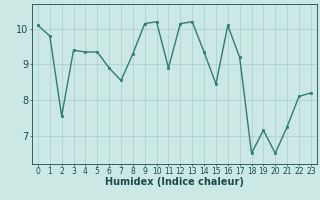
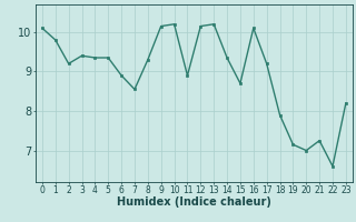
2: 7.55 -> 9.20
15: 8.45 -> 8.70
18: 6.50 -> 7.90
20: 6.50 -> 7.00
22: 8.10 -> 6.60
